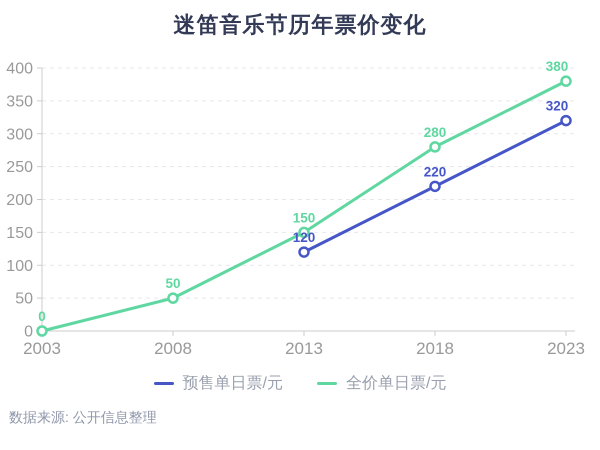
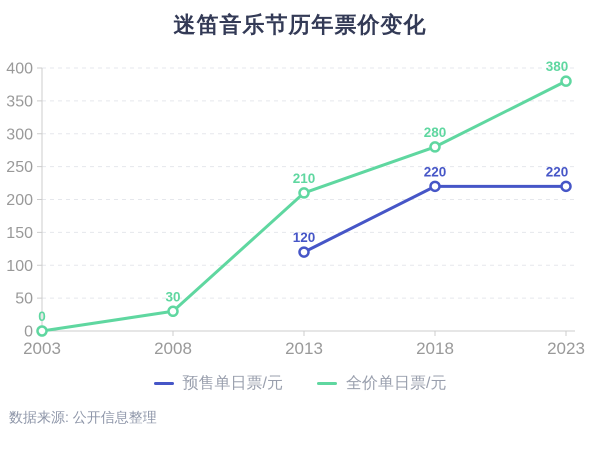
全价单日票/元/2008: 50 -> 30
全价单日票/元/2013: 150 -> 210
预售单日票/元/2023: 320 -> 220
